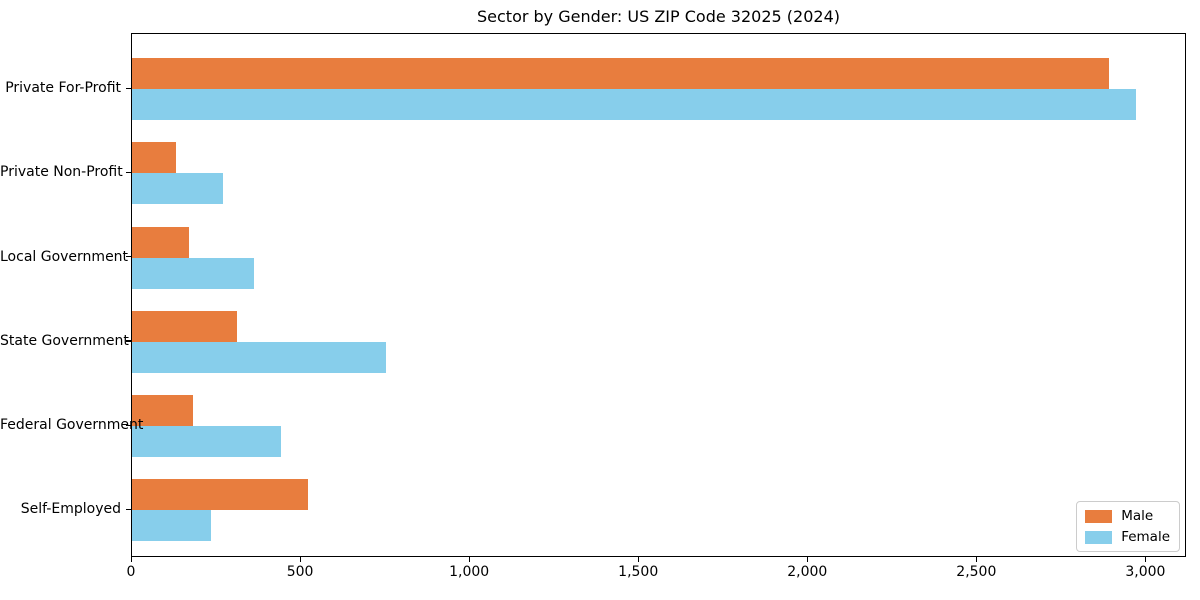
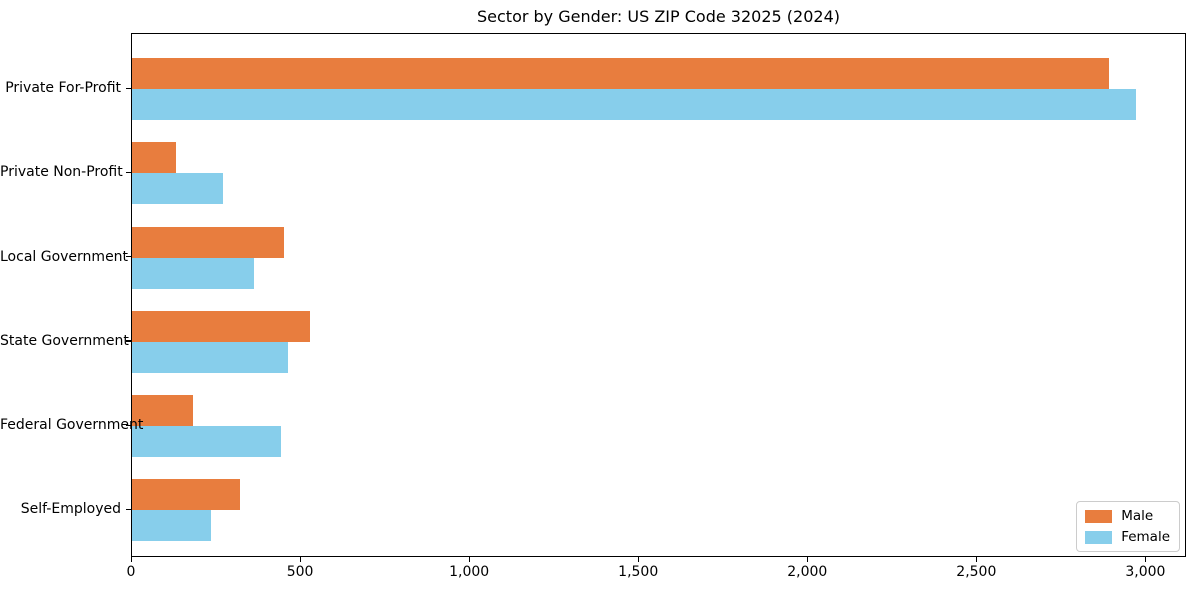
Male/Local Government: 170 -> 450
Male/State Government: 310 -> 520
Female/State Government: 750 -> 460
Male/Self-Employed: 520 -> 320
